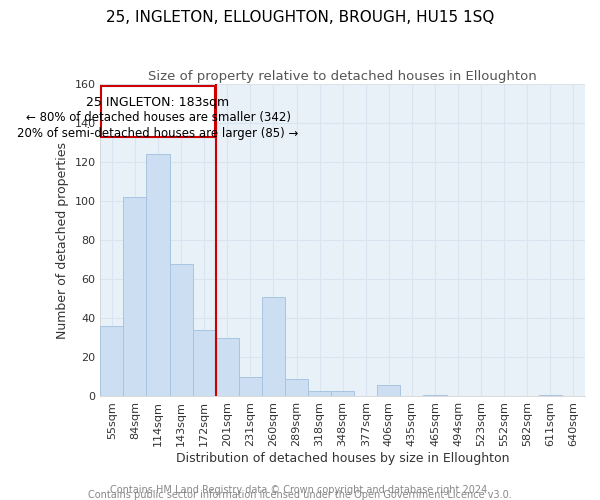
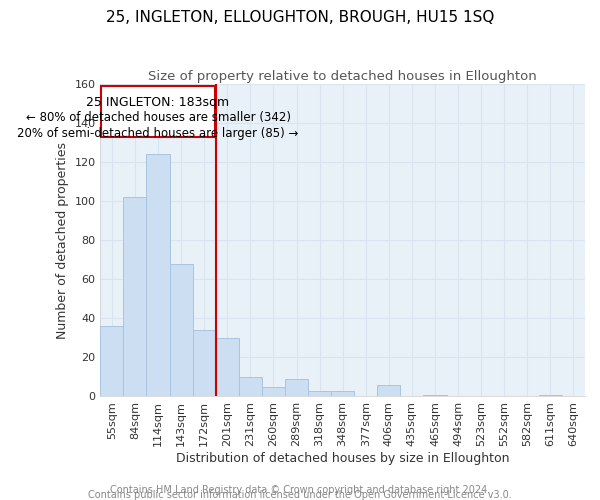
260sqm: 51 -> 5
